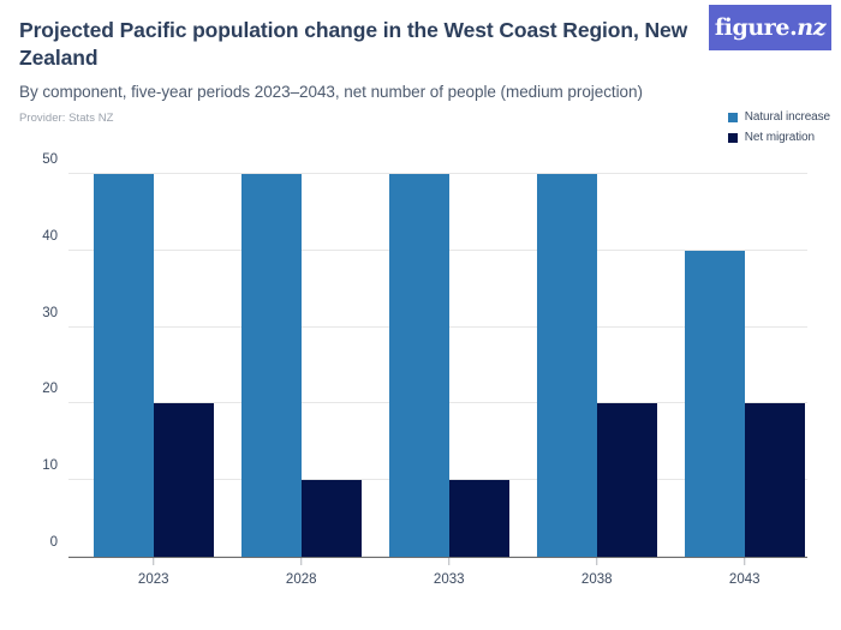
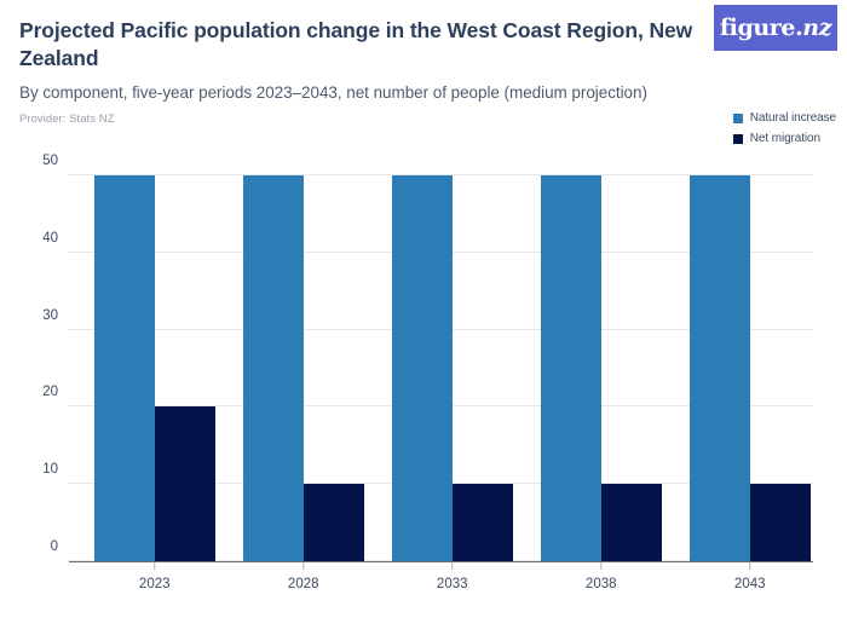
Net migration/2038: 20 -> 10
Natural increase/2043: 40 -> 50
Net migration/2043: 20 -> 10
